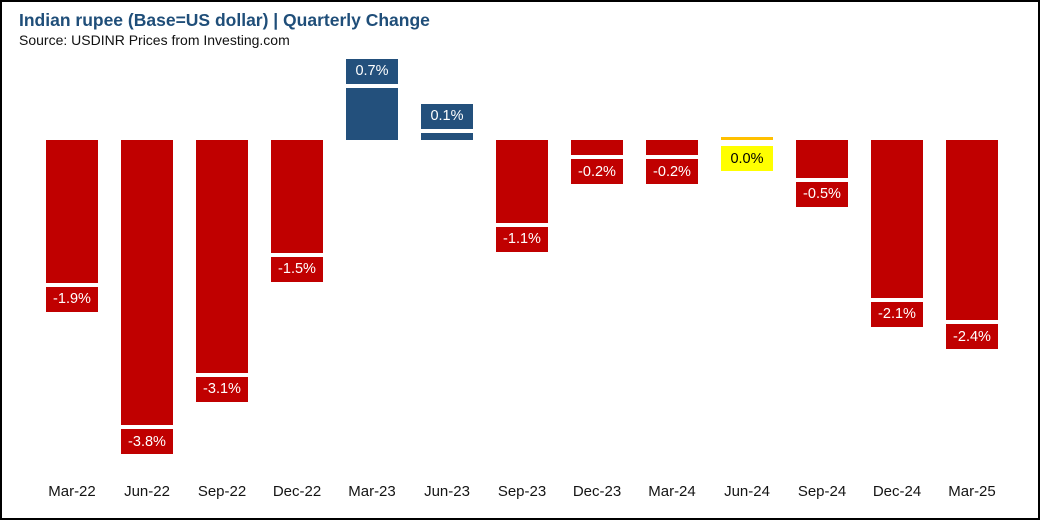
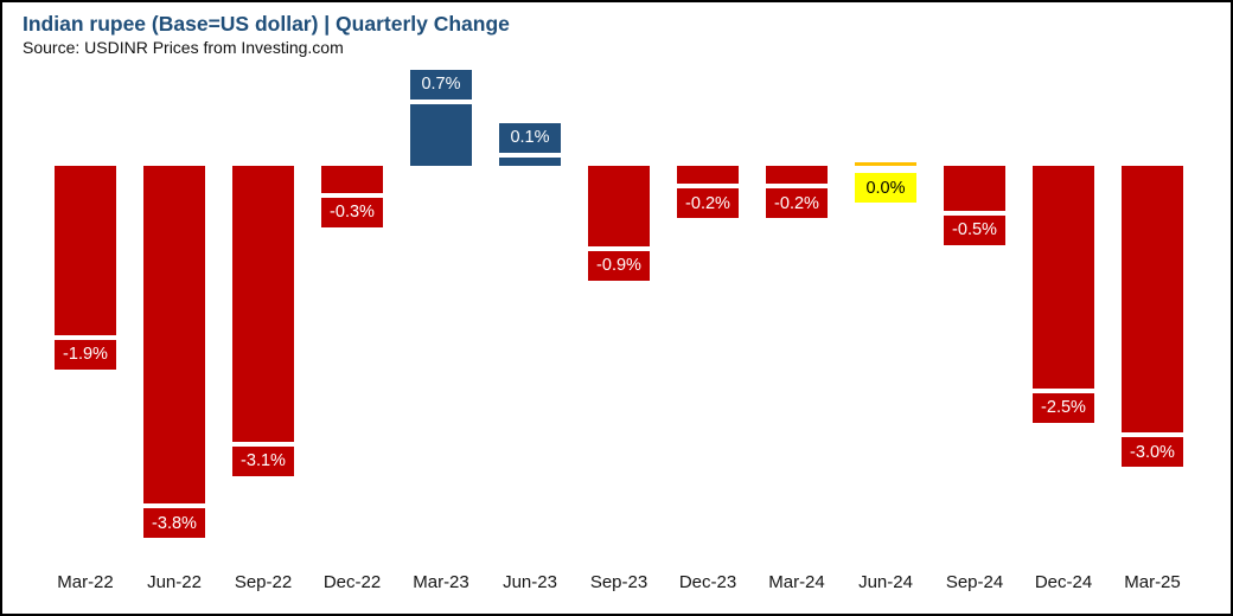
Dec-22: -1.5% -> -0.3%
Sep-23: -1.1% -> -0.9%
Dec-24: -2.1% -> -2.5%
Mar-25: -2.4% -> -3.0%
